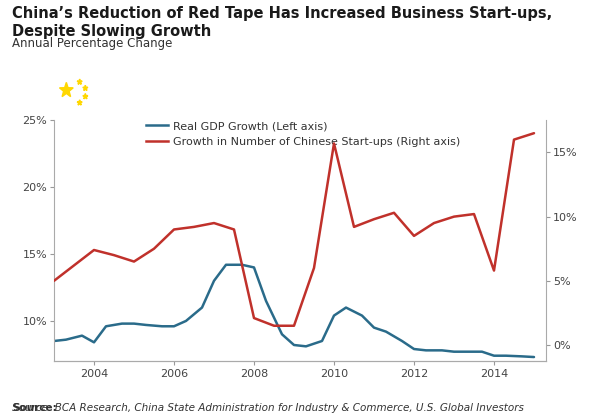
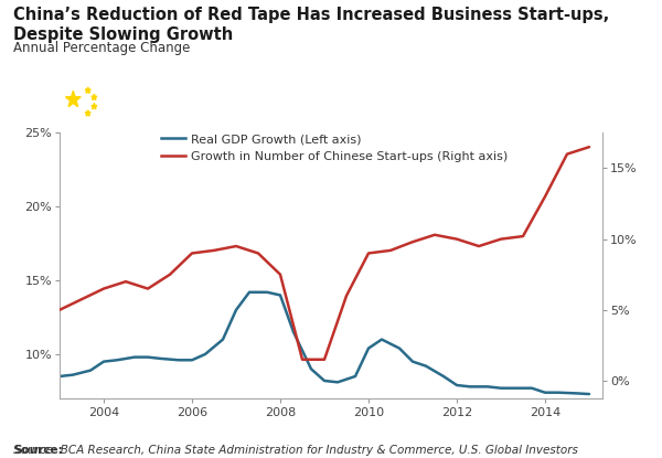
Real GDP Growth (Left axis)/2004: 8.4% -> 9.5%
Growth in Number of Chinese Start-ups (Right axis)/2004: 7.4% -> 6.5%
Growth in Number of Chinese Start-ups (Right axis)/2008: 2.1% -> 7.5%
Growth in Number of Chinese Start-ups (Right axis)/2010: 15.7% -> 9.0%
Growth in Number of Chinese Start-ups (Right axis)/2012: 8.5% -> 10.0%
Growth in Number of Chinese Start-ups (Right axis)/2014: 5.8% -> 13.0%
